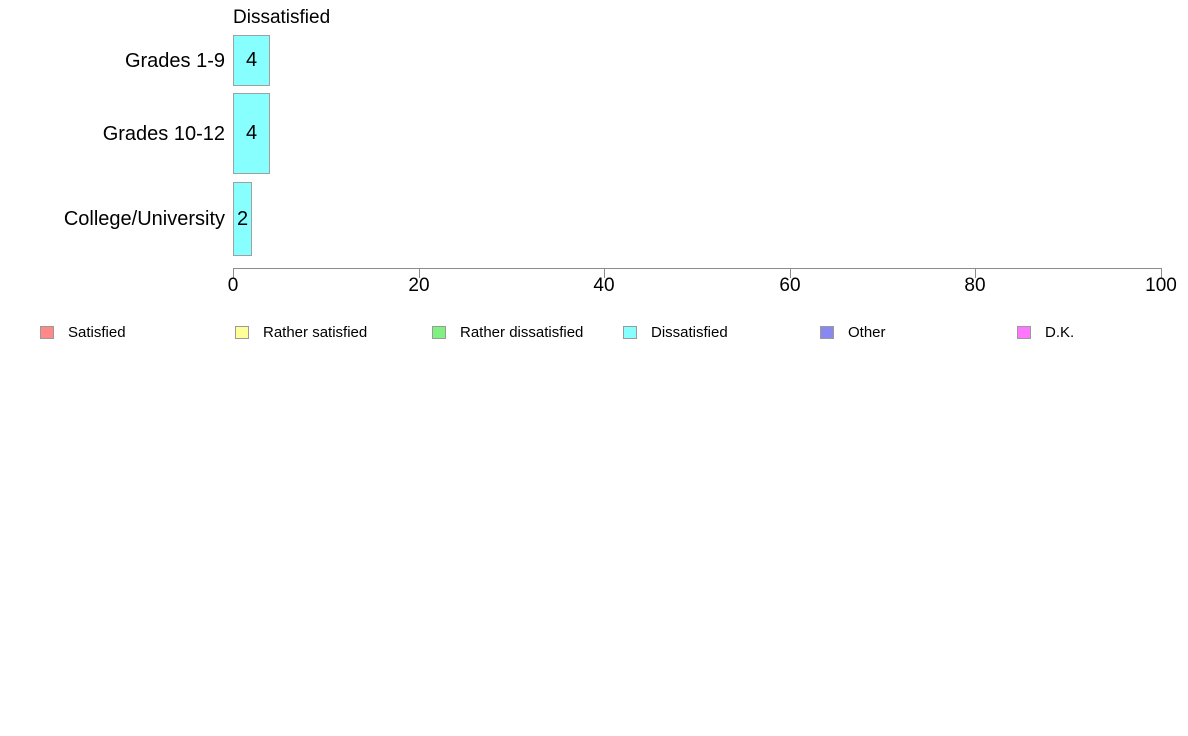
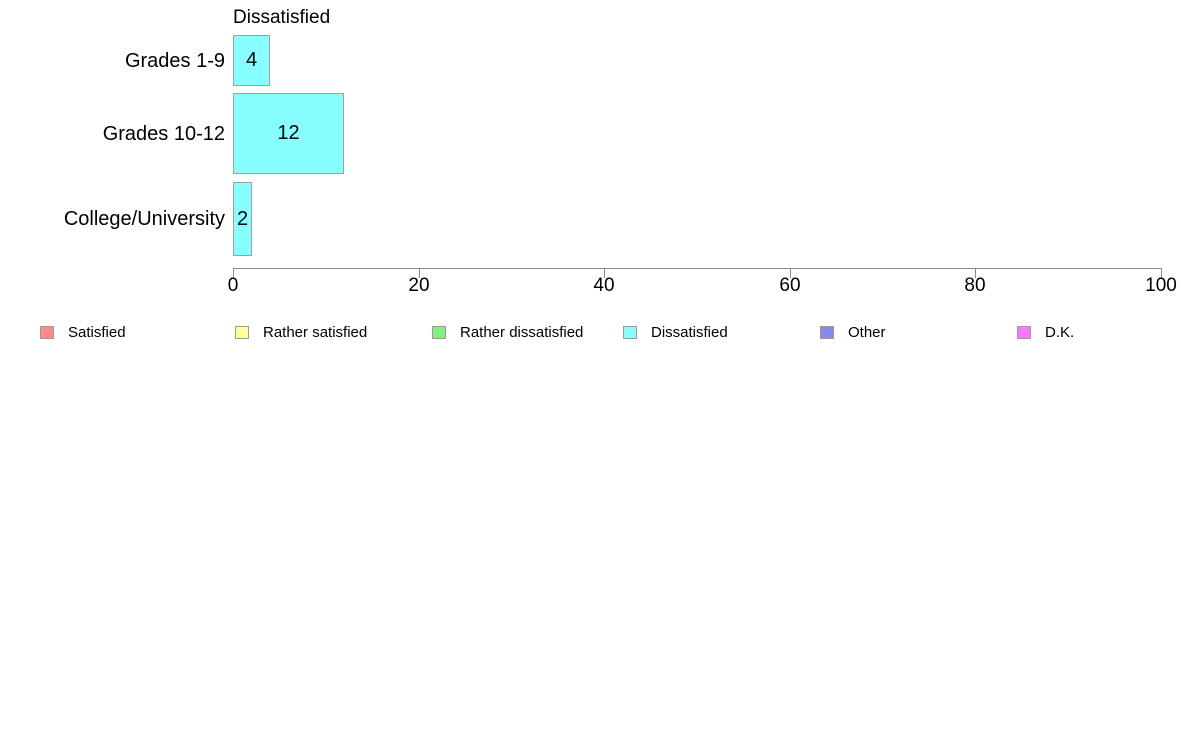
Grades 10-12: 4 -> 12
